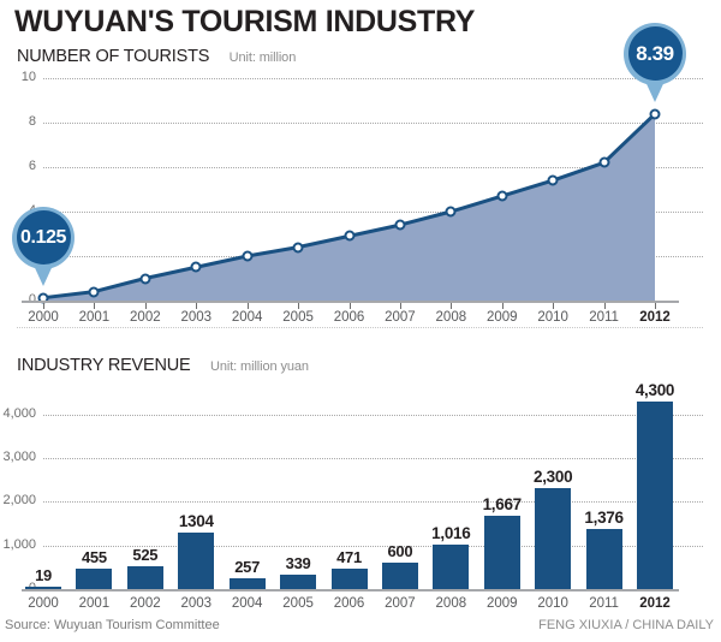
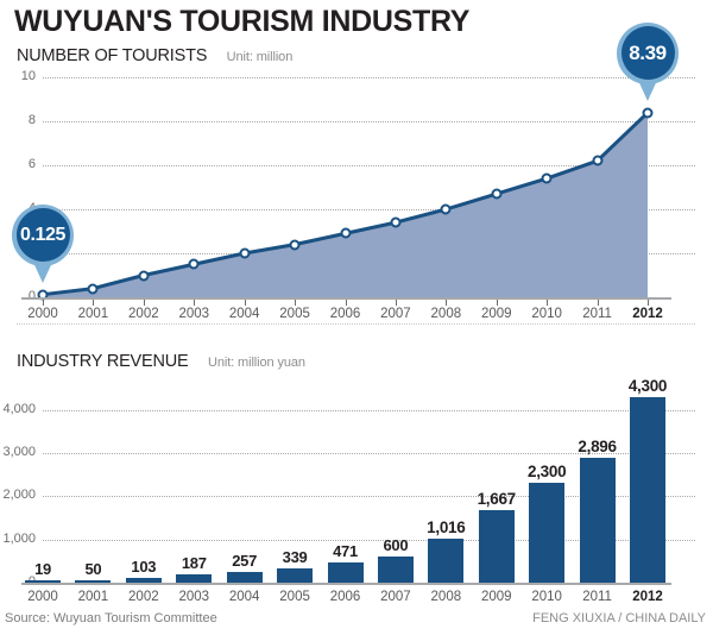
INDUSTRY REVENUE/2001: 455 -> 50
INDUSTRY REVENUE/2002: 525 -> 103
INDUSTRY REVENUE/2003: 1304 -> 187
INDUSTRY REVENUE/2011: 1,376 -> 2,896
